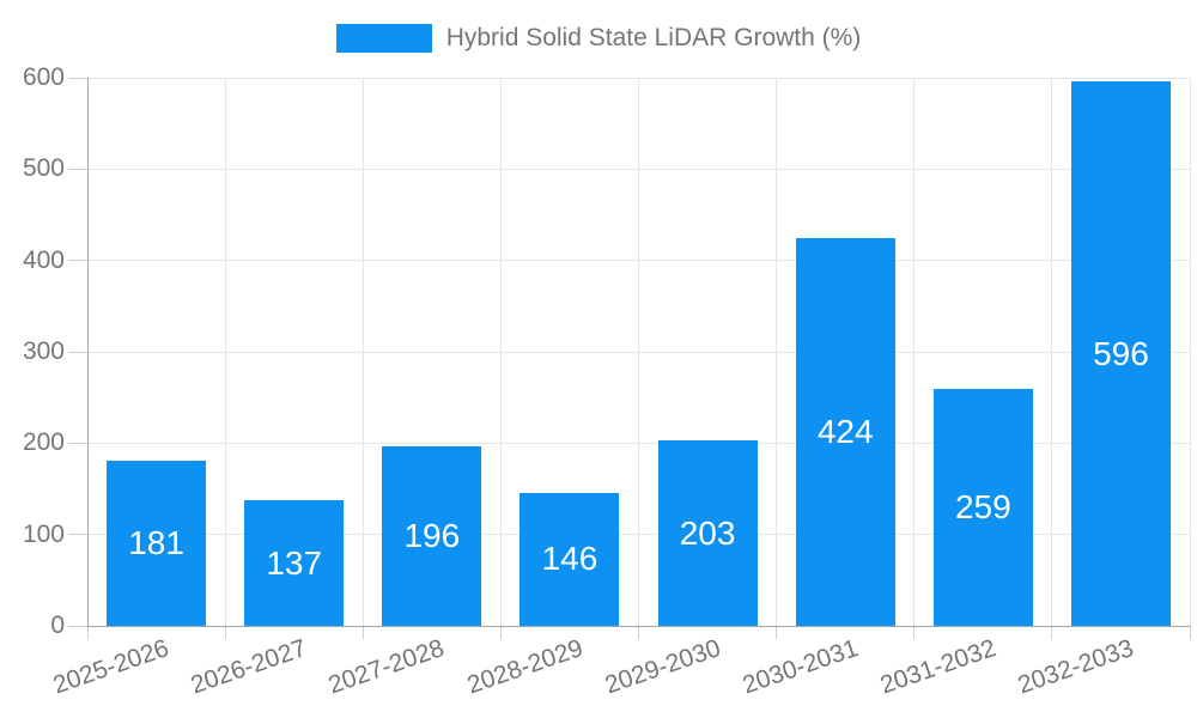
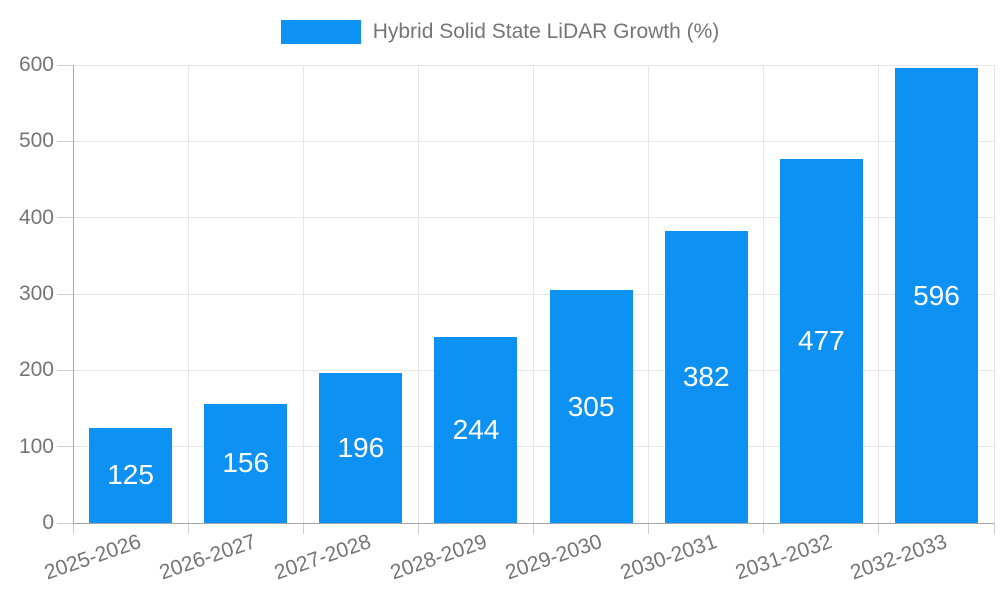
2025-2026: 181 -> 125
2026-2027: 137 -> 156
2028-2029: 146 -> 244
2029-2030: 203 -> 305
2030-2031: 424 -> 382
2031-2032: 259 -> 477
